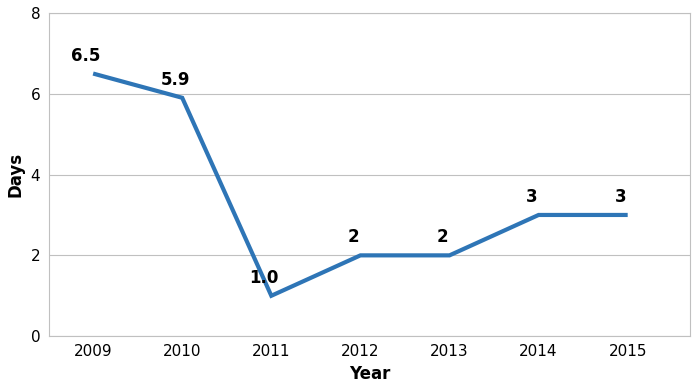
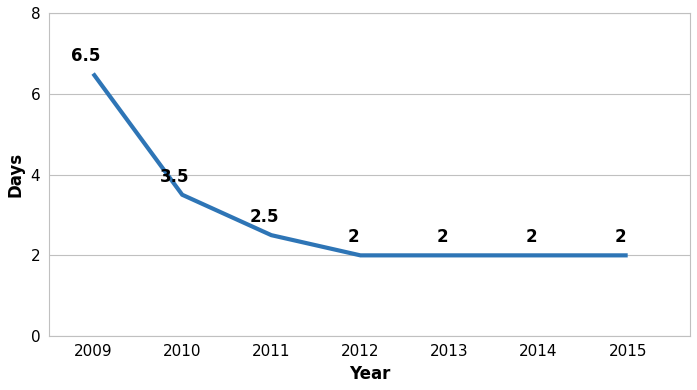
2010: 5.9 -> 3.5
2011: 1.0 -> 2.5
2014: 3 -> 2
2015: 3 -> 2
